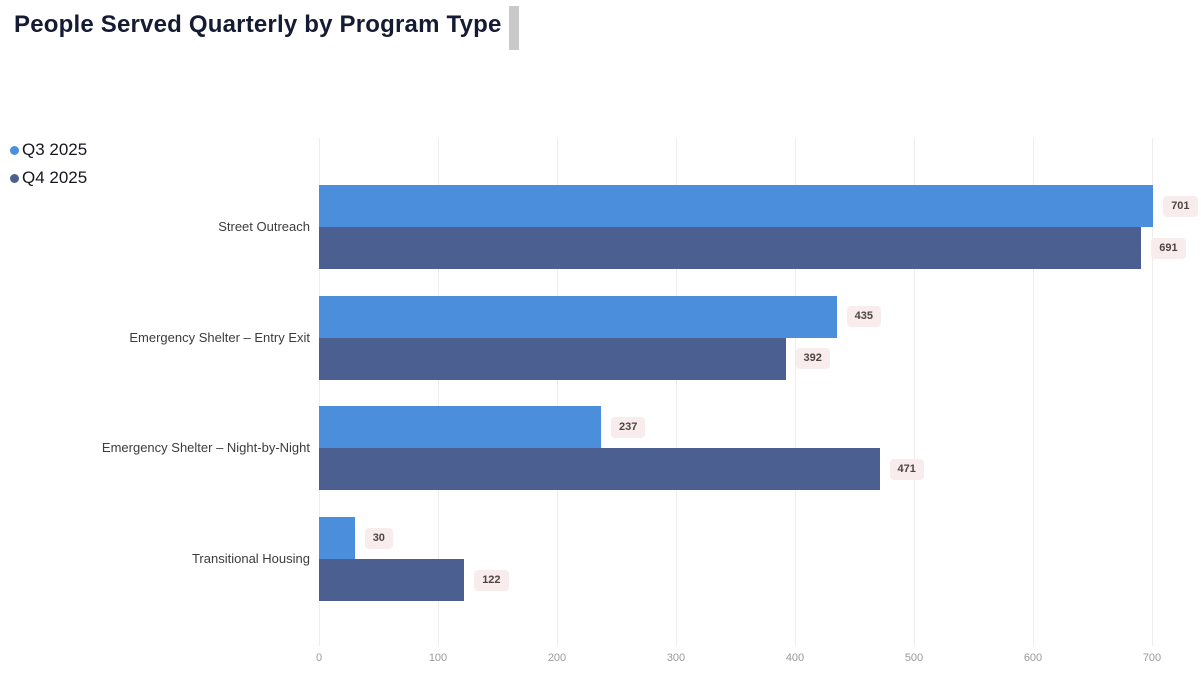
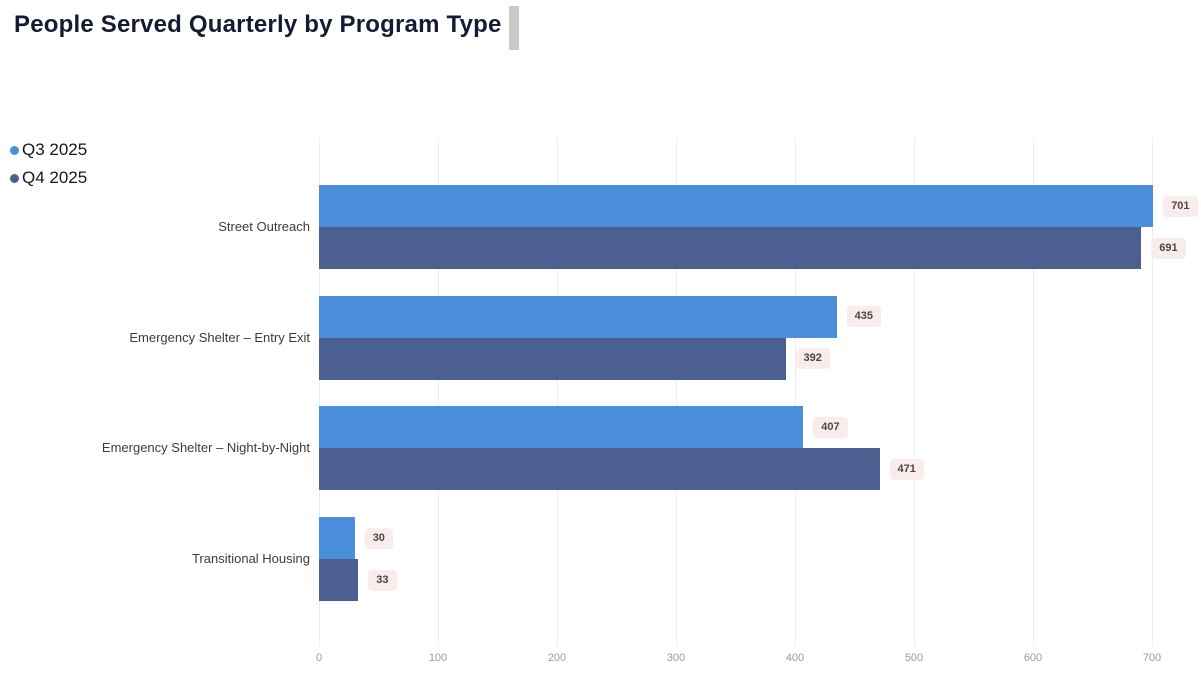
Q3 2025/Emergency Shelter – Night-by-Night: 237 -> 407
Q4 2025/Transitional Housing: 122 -> 33
